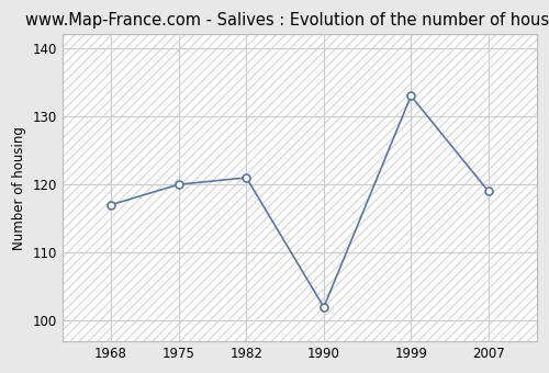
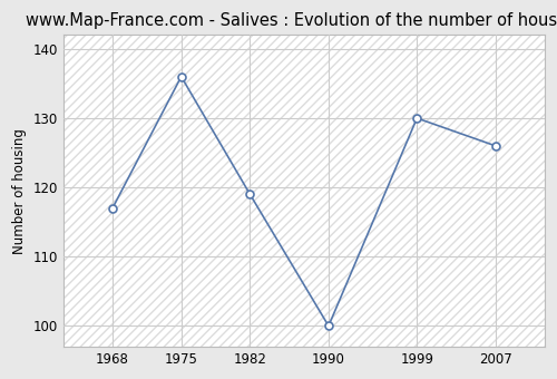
1975: 120 -> 136
1982: 121 -> 119
1990: 102 -> 100
1999: 133 -> 130
2007: 119 -> 126
